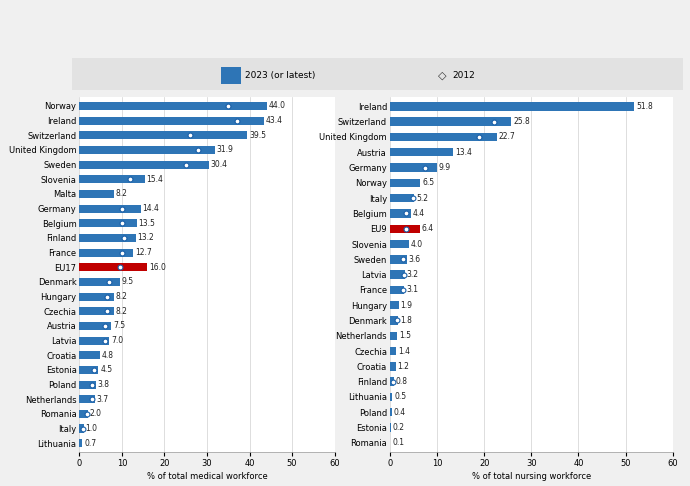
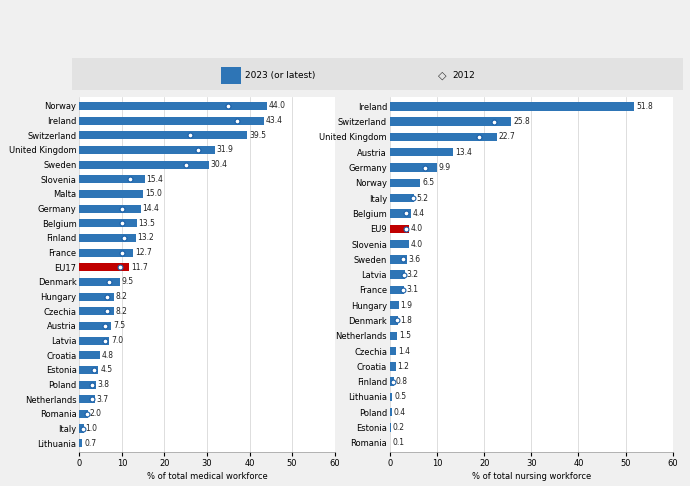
Malta: 8.2 -> 15.0
EU17: 16.0 -> 11.7
EU9: 6.4 -> 4.0
